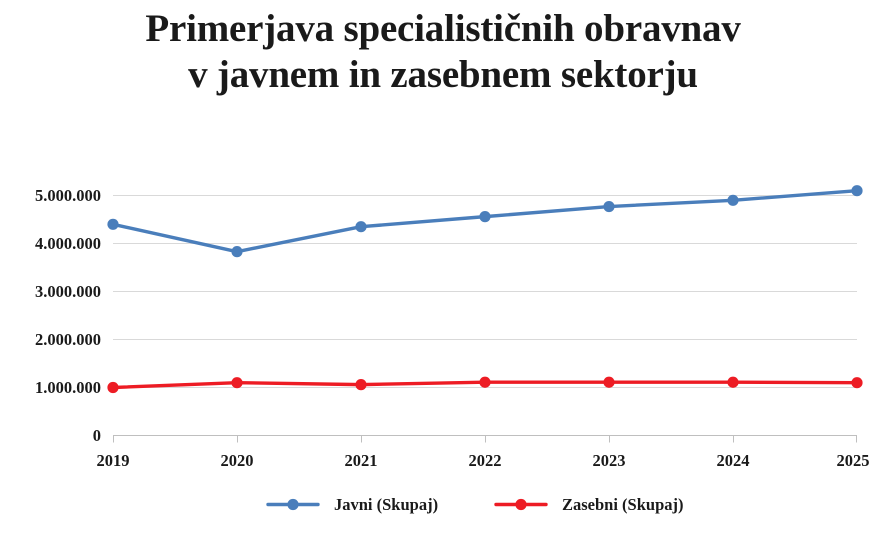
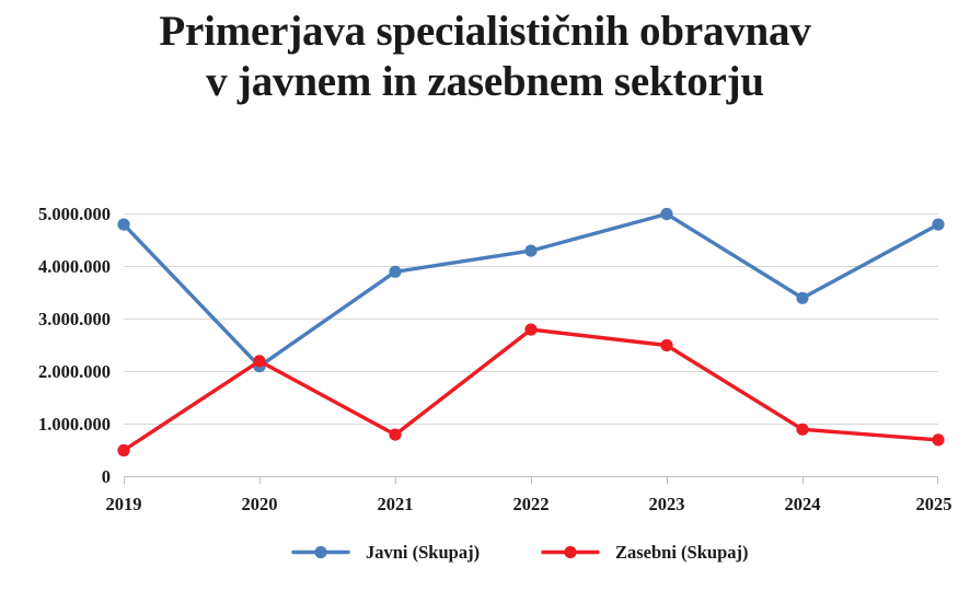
Javni (Skupaj)/2019: 4400000 -> 4800000
Zasebni (Skupaj)/2019: 1000000 -> 500000
Javni (Skupaj)/2020: 3800000 -> 2100000
Zasebni (Skupaj)/2020: 1100000 -> 2200000
Javni (Skupaj)/2021: 4400000 -> 3900000
Zasebni (Skupaj)/2021: 1100000 -> 800000
Javni (Skupaj)/2022: 4600000 -> 4300000
Zasebni (Skupaj)/2022: 1100000 -> 2800000
Javni (Skupaj)/2023: 4800000 -> 5000000
Zasebni (Skupaj)/2023: 1100000 -> 2500000
Javni (Skupaj)/2024: 4900000 -> 3400000
Zasebni (Skupaj)/2024: 1100000 -> 900000
Javni (Skupaj)/2025: 5100000 -> 4800000
Zasebni (Skupaj)/2025: 1100000 -> 700000
